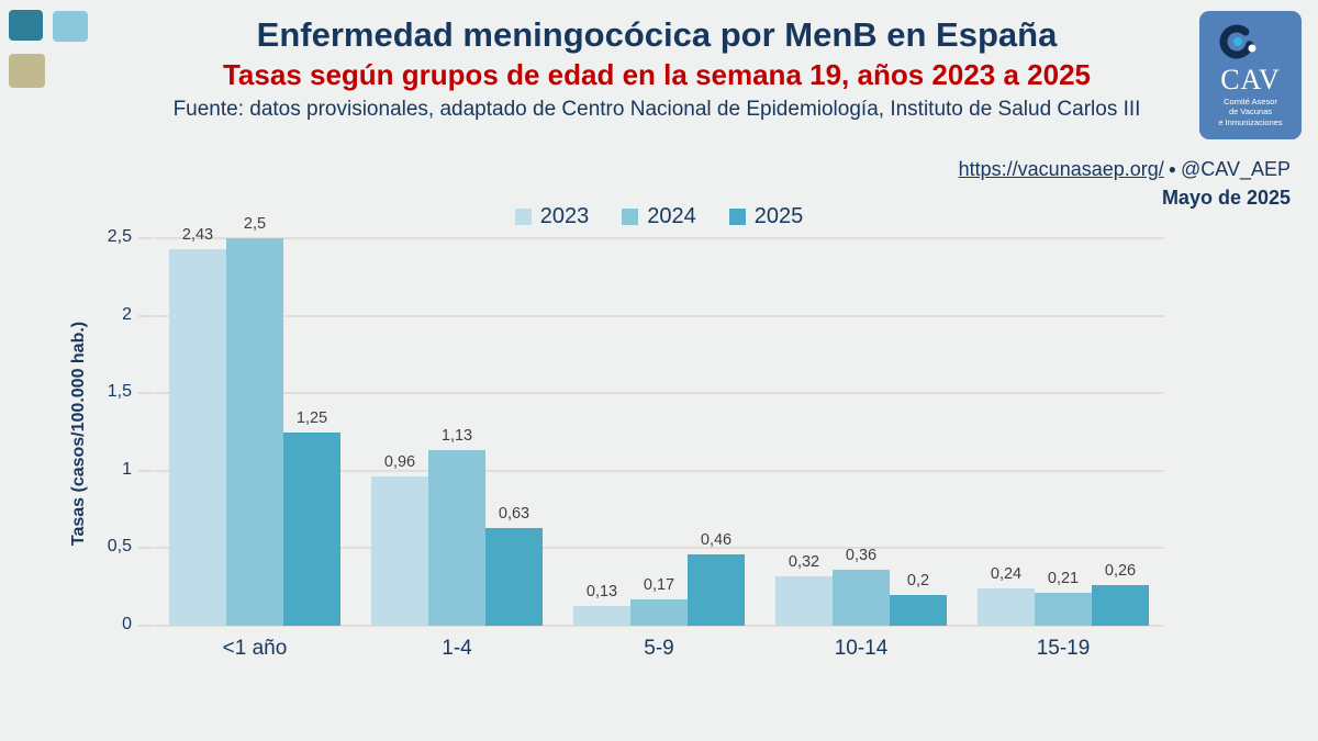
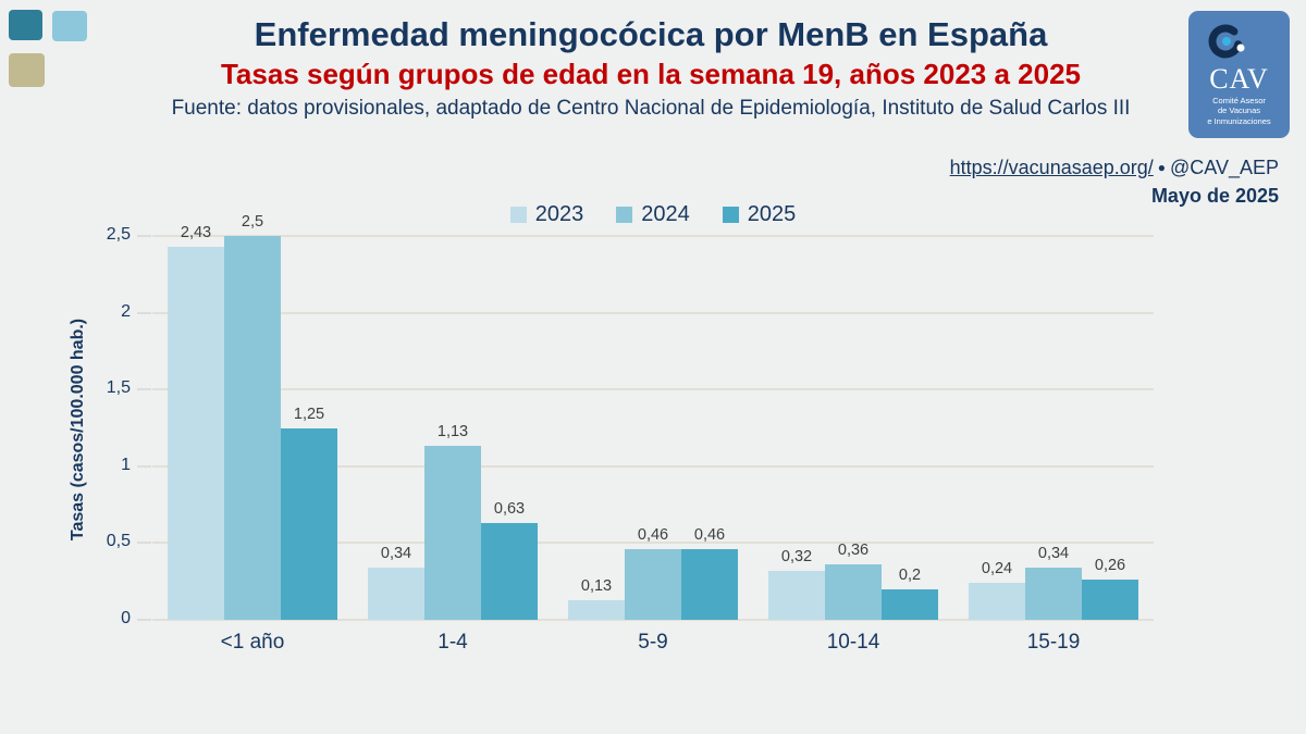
2023/1-4: 0,96 -> 0,34
2024/5-9: 0,17 -> 0,46
2024/15-19: 0,21 -> 0,34
